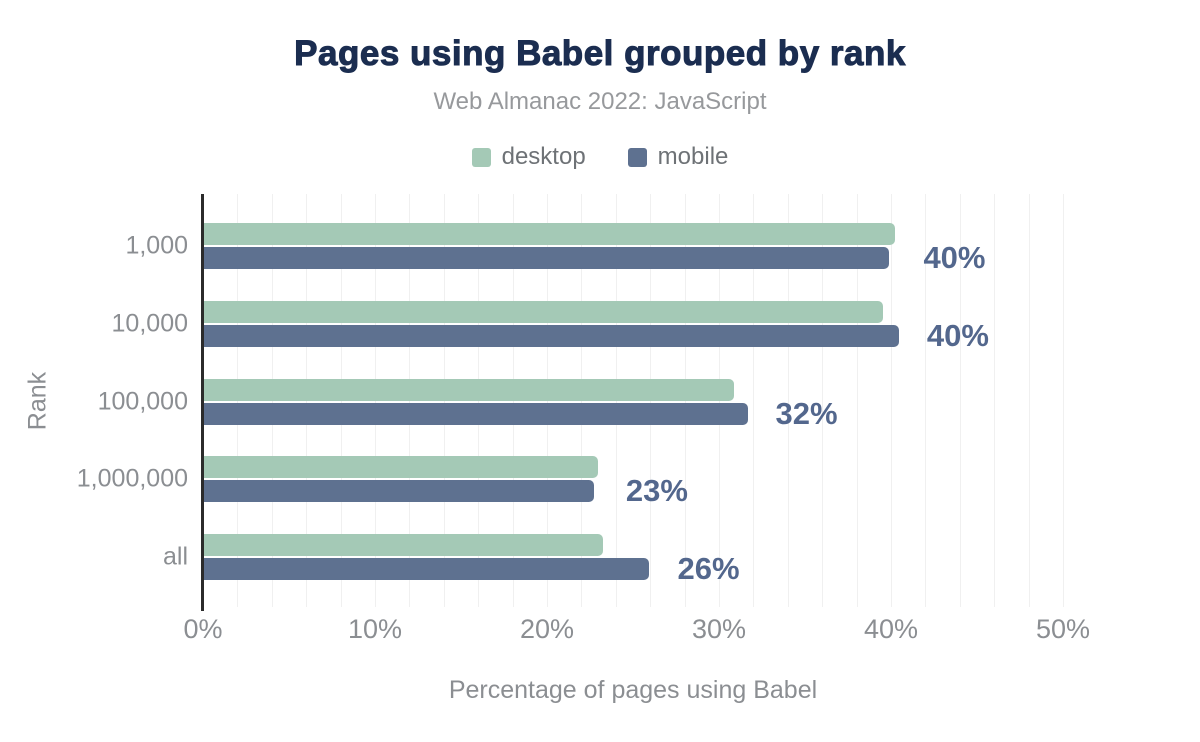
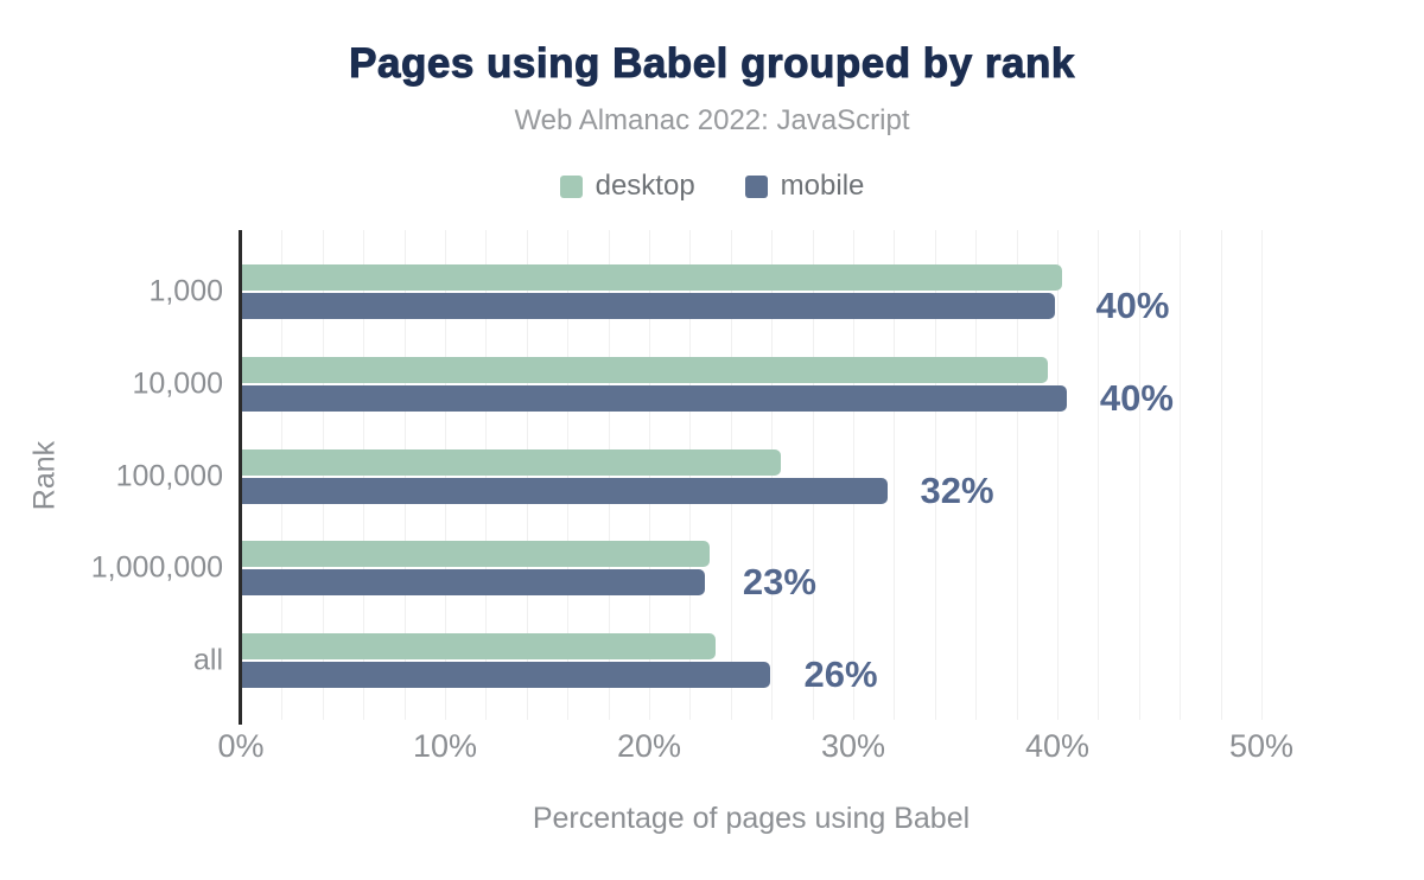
desktop/100,000: 30.8% -> 26.4%
